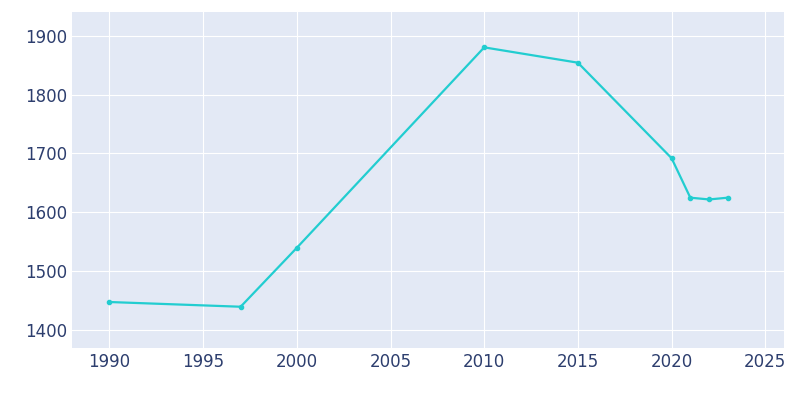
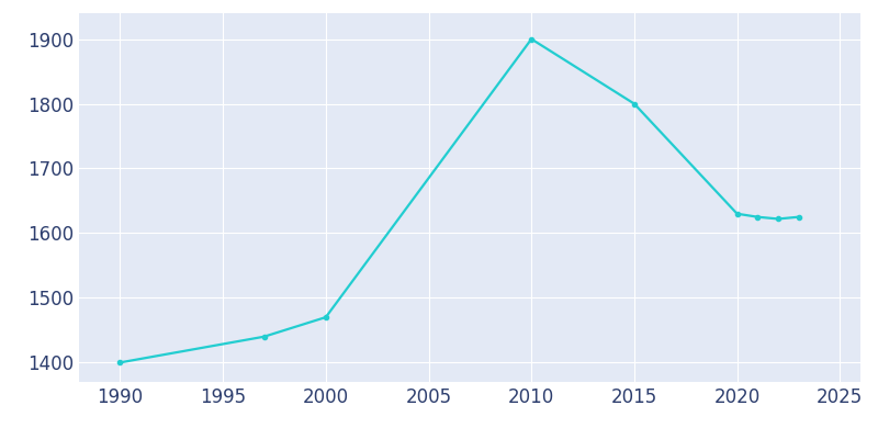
1990: 1448 -> 1400
2000: 1540 -> 1470
2010: 1880 -> 1900
2015: 1854 -> 1800
2020: 1692 -> 1630
